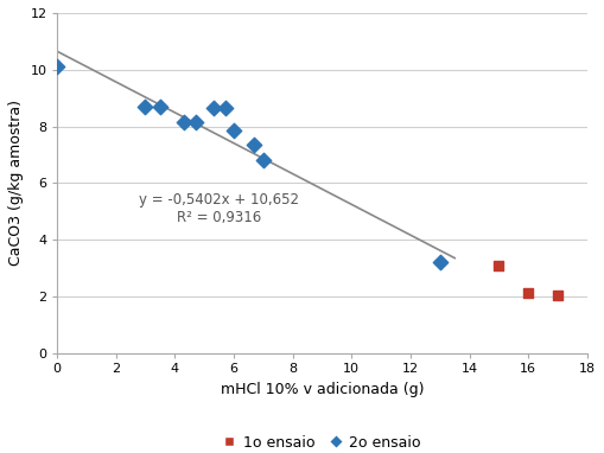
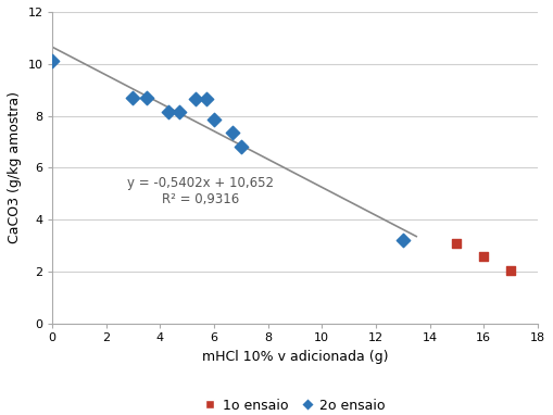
1o ensaio/16: 2.15 -> 2.60
